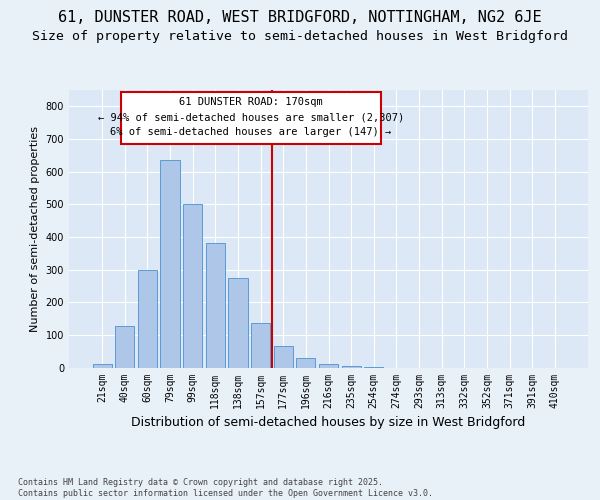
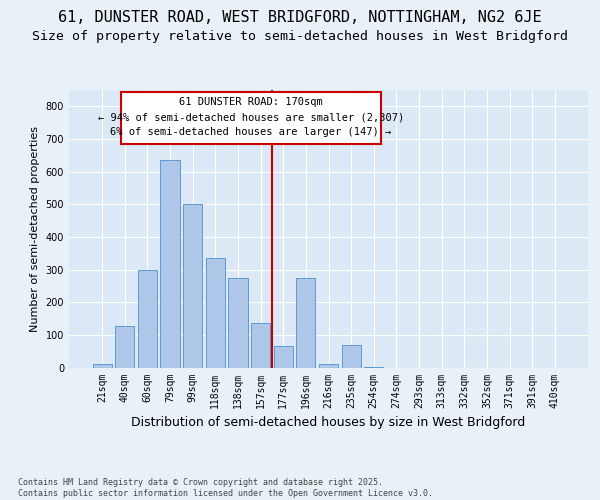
118sqm: 380 -> 335
196sqm: 30 -> 275
235sqm: 5 -> 70
